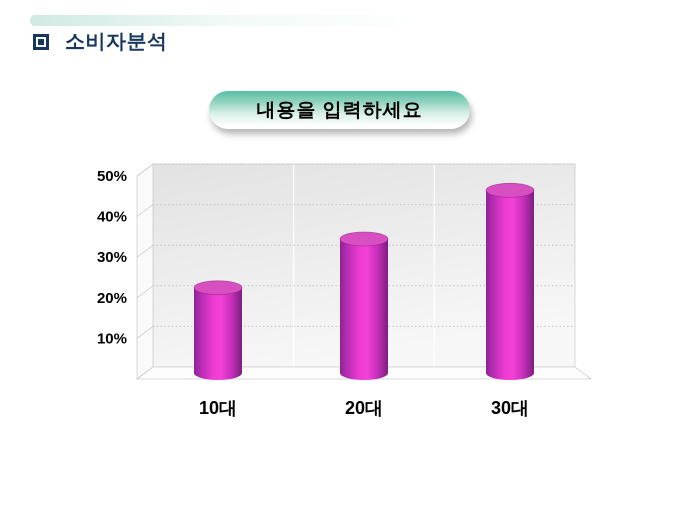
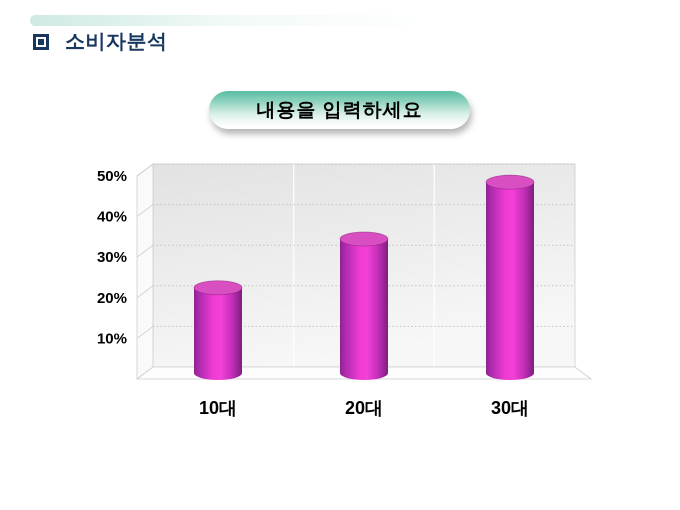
30대: 45% -> 47%
